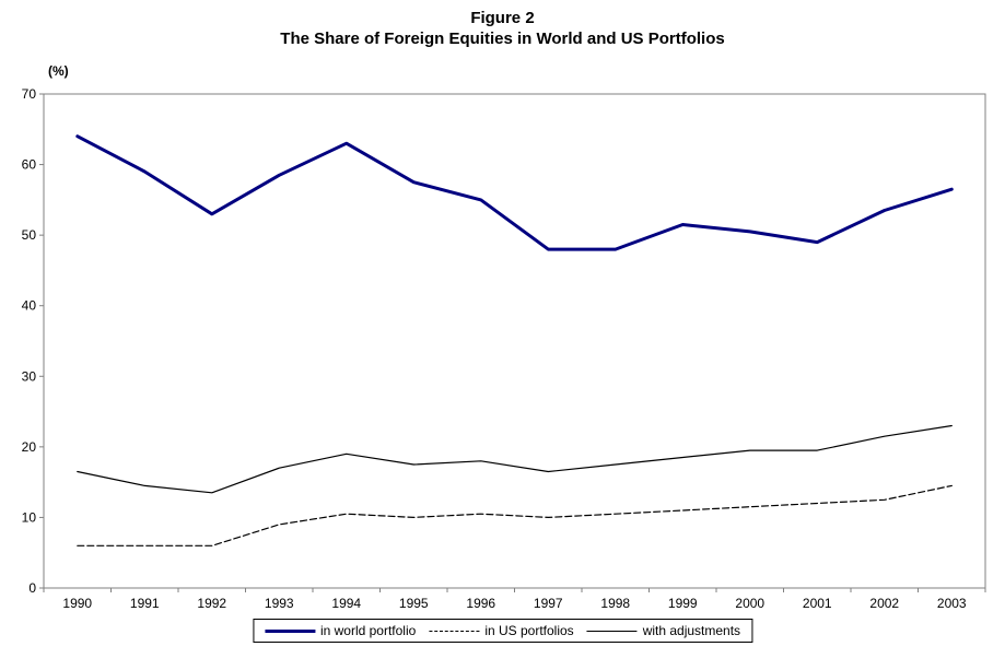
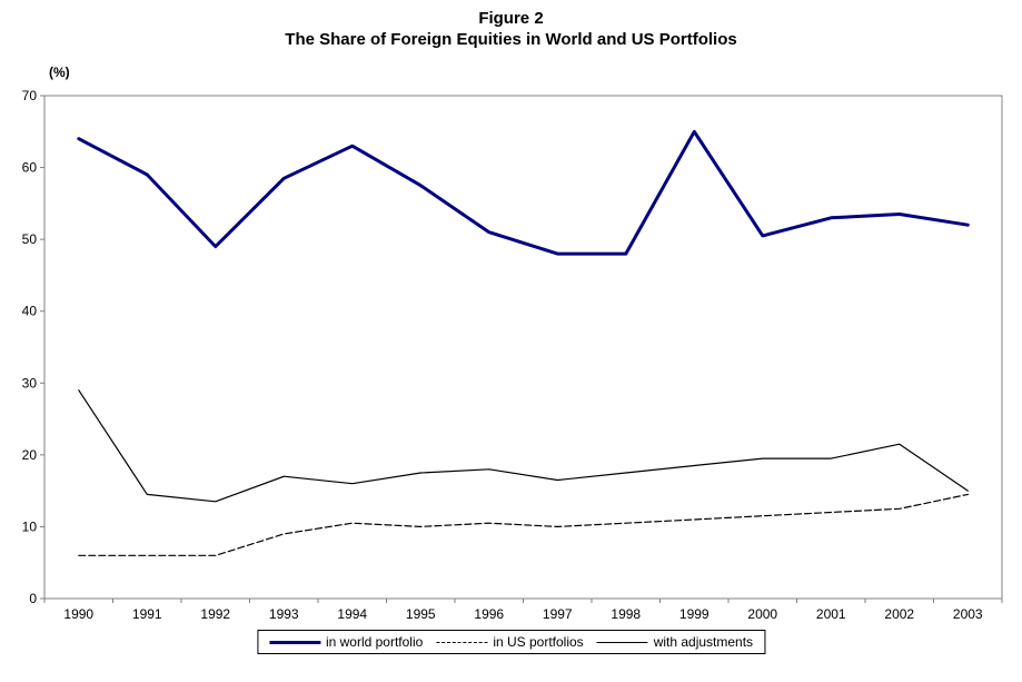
with adjustments/1990: 16 -> 29
in world portfolio/1992: 53 -> 49
with adjustments/1994: 19 -> 16
in world portfolio/1996: 55 -> 51
in world portfolio/1999: 52 -> 65
in world portfolio/2001: 49 -> 53
in world portfolio/2003: 56 -> 52
with adjustments/2003: 23 -> 15
